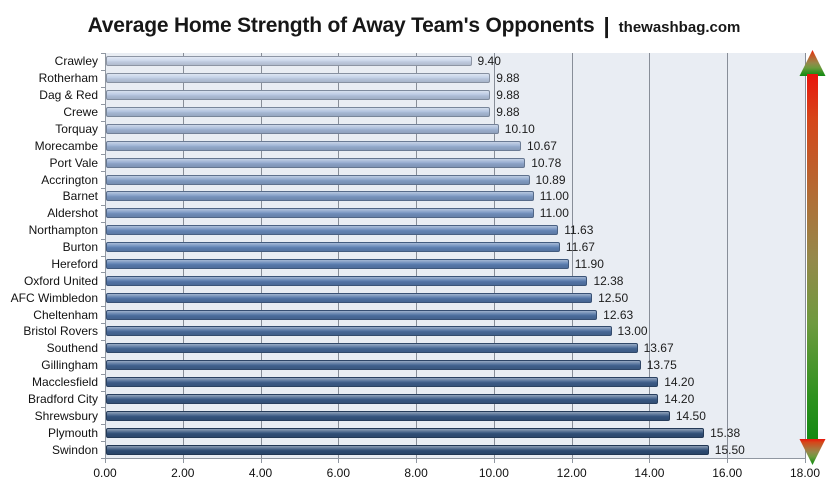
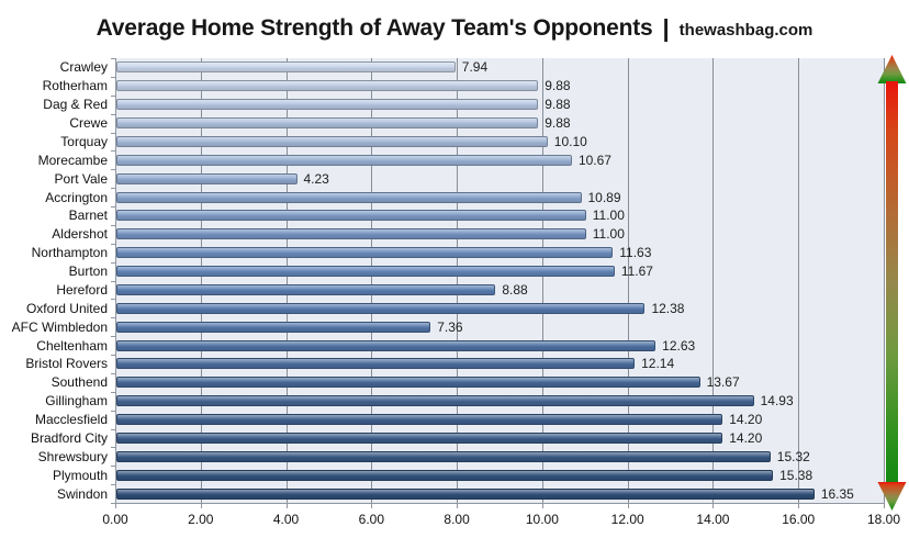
Crawley: 9.40 -> 7.94
Port Vale: 10.78 -> 4.23
Hereford: 11.90 -> 8.88
AFC Wimbledon: 12.50 -> 7.36
Bristol Rovers: 13.00 -> 12.14
Gillingham: 13.75 -> 14.93
Shrewsbury: 14.50 -> 15.32
Swindon: 15.50 -> 16.35
